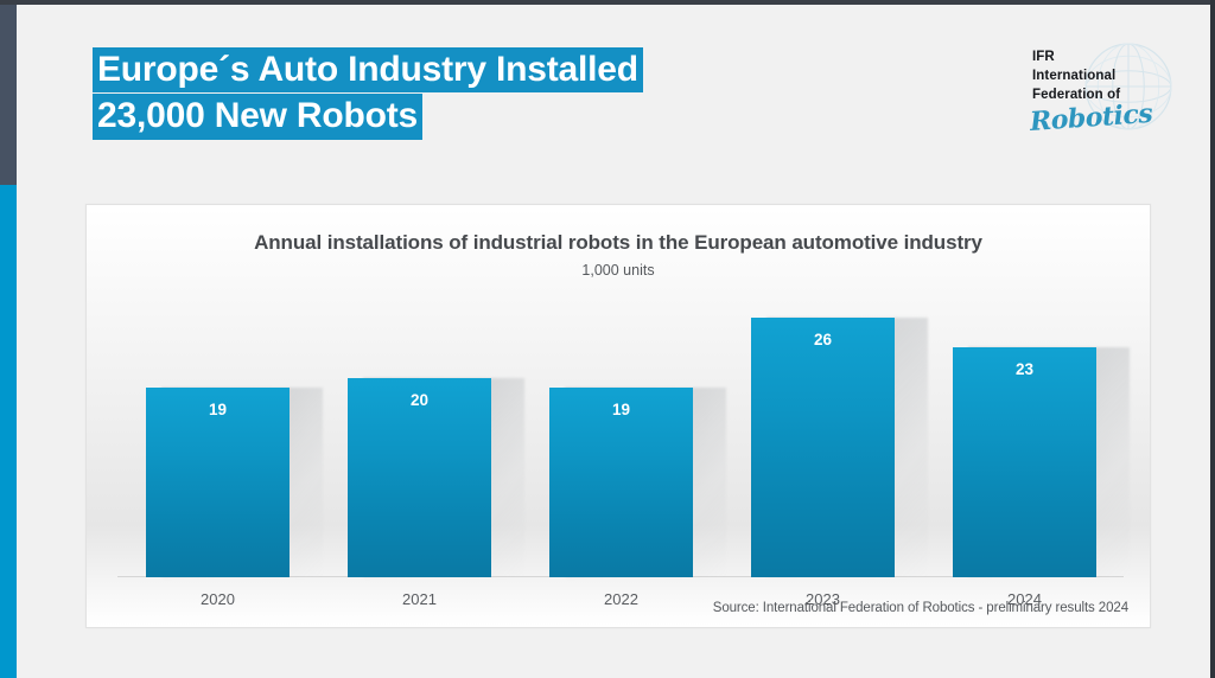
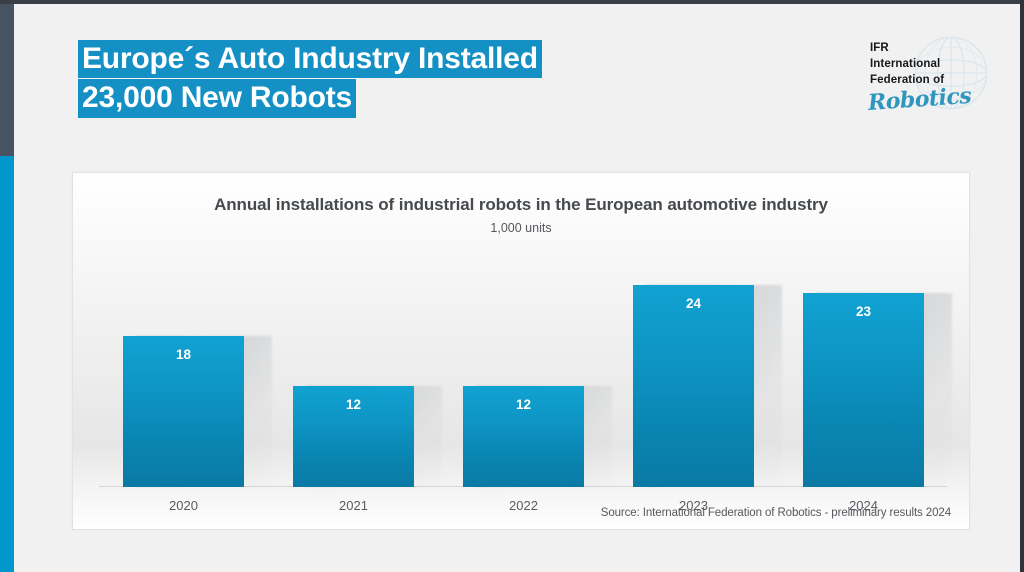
2020: 19 -> 18
2021: 20 -> 12
2022: 19 -> 12
2023: 26 -> 24
